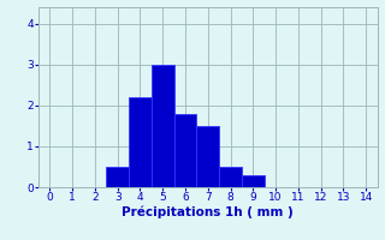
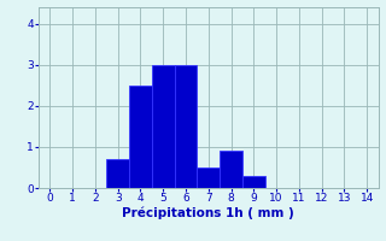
3: 0.5 -> 0.7
4: 2.2 -> 2.5
6: 1.8 -> 3.0
7: 1.5 -> 0.5
8: 0.5 -> 0.9
